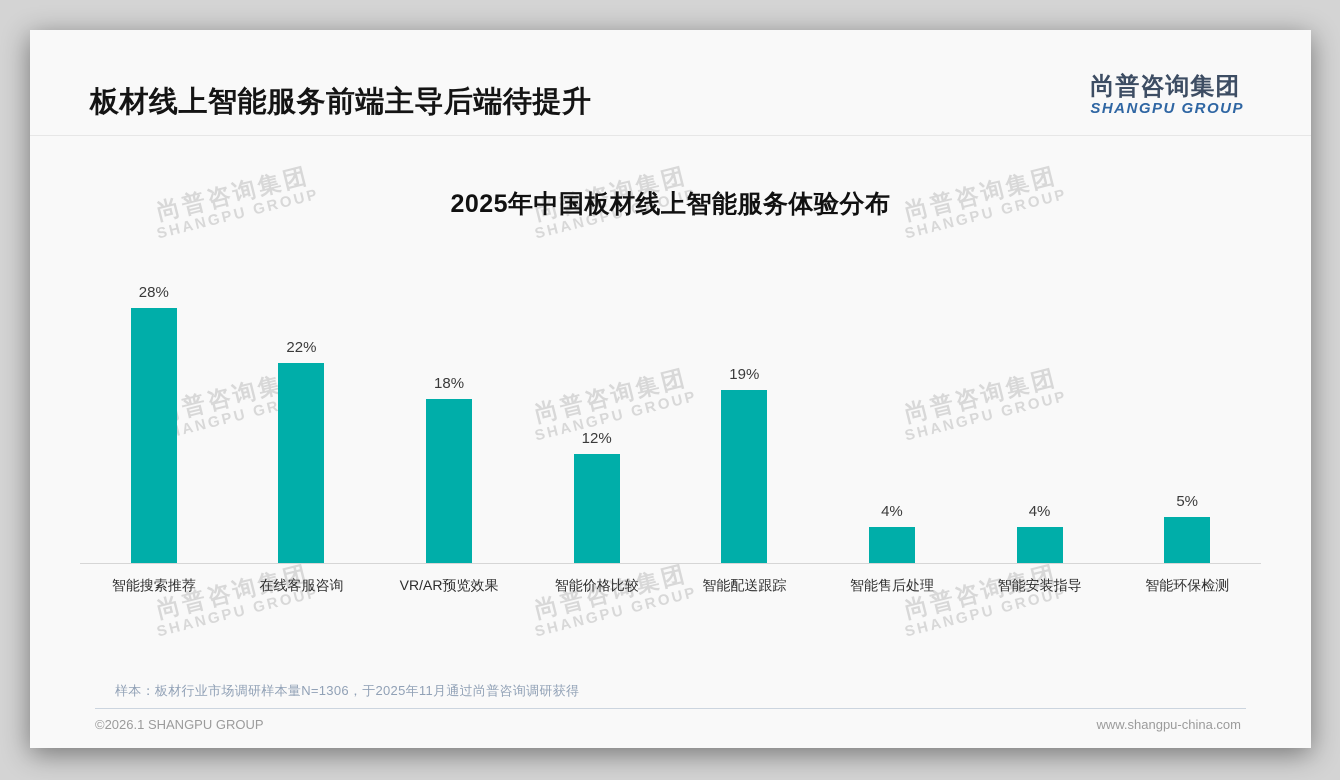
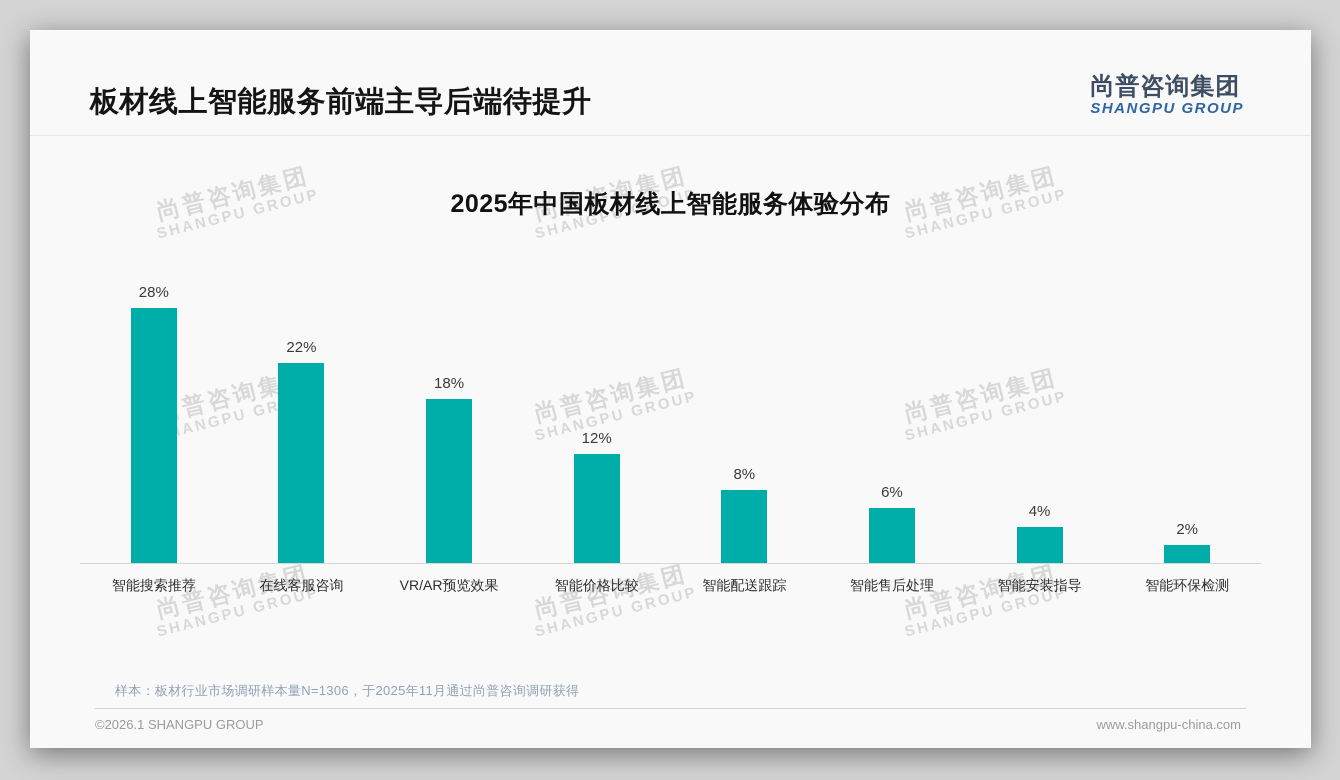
智能配送跟踪: 19% -> 8%
智能售后处理: 4% -> 6%
智能环保检测: 5% -> 2%
